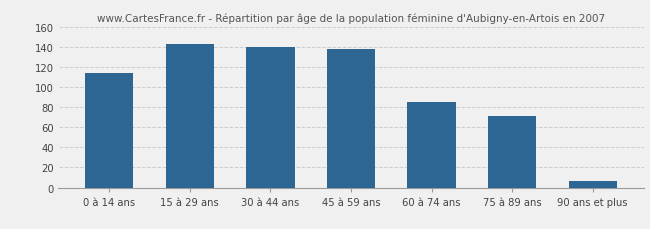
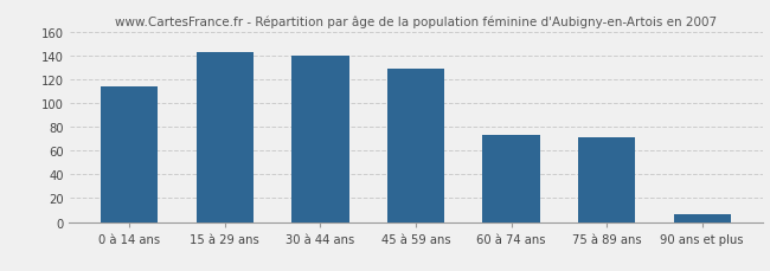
45 à 59 ans: 138 -> 129
60 à 74 ans: 85 -> 73
